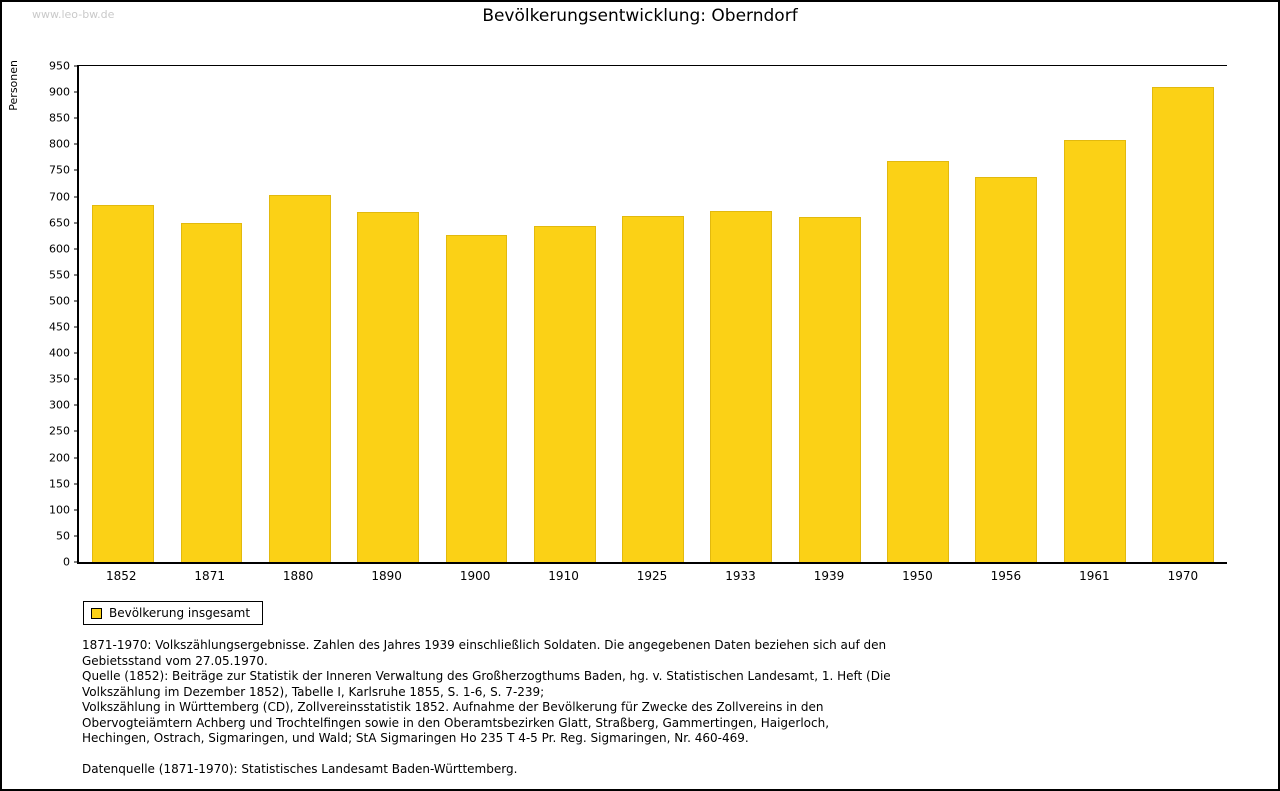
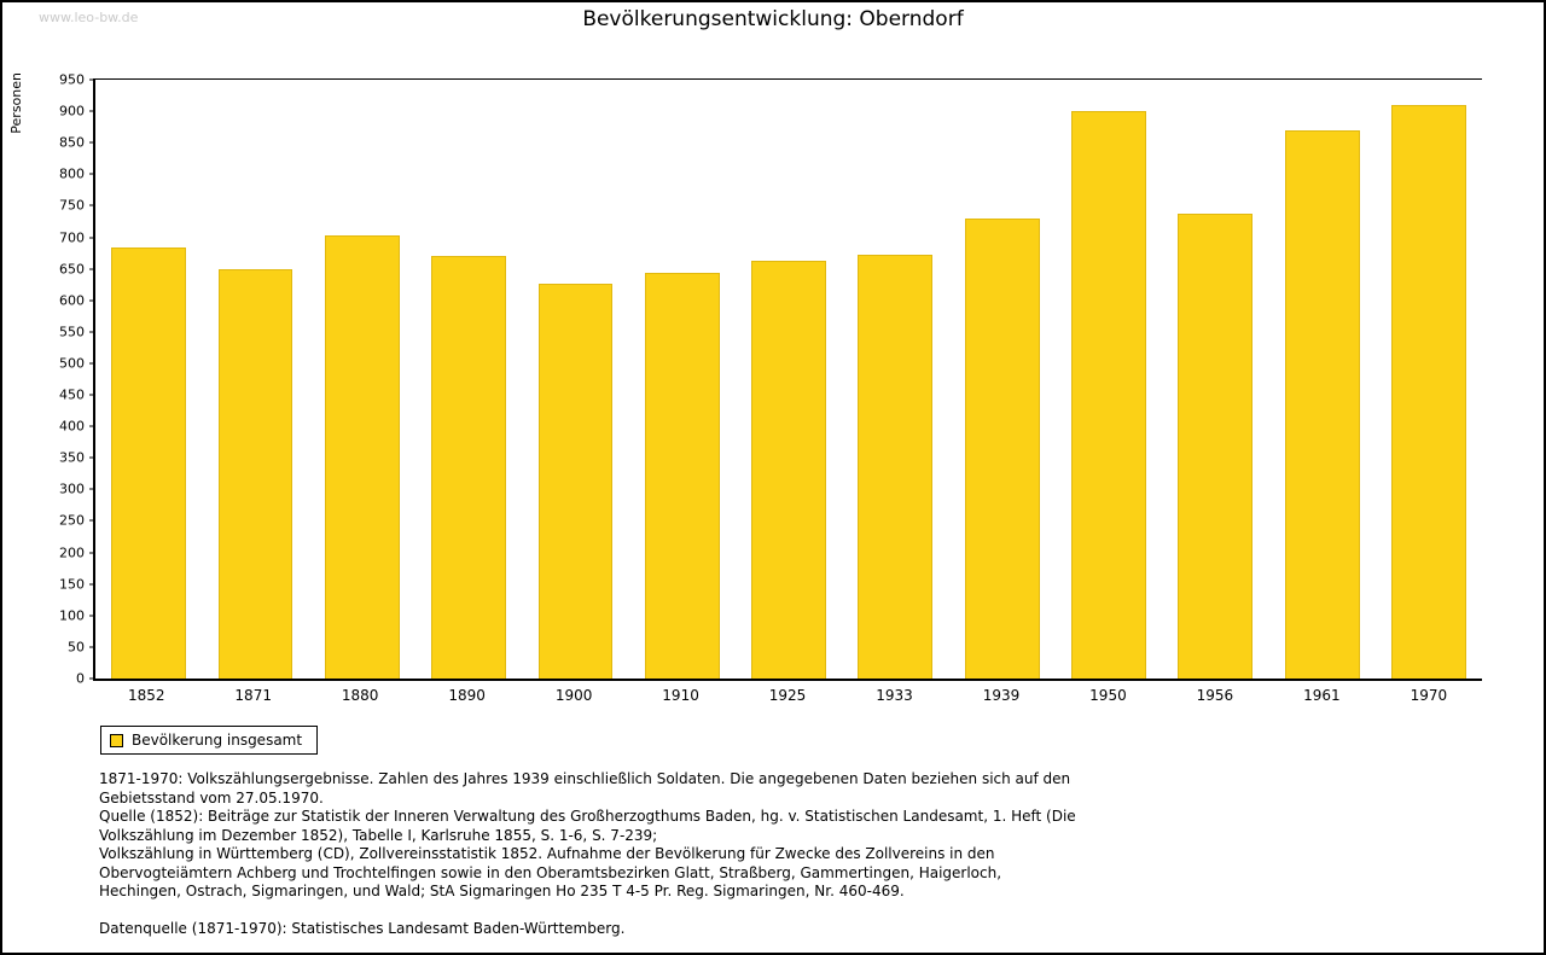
1939: 660 -> 730
1950: 770 -> 900
1961: 810 -> 870
